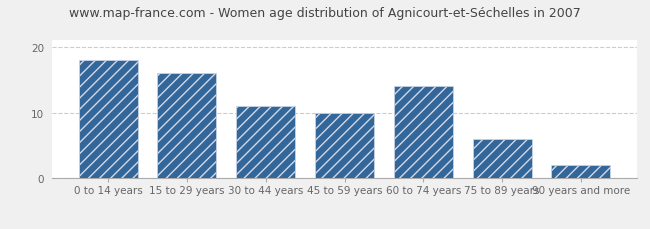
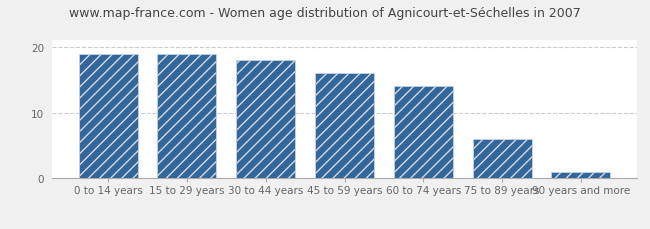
0 to 14 years: 18 -> 19
15 to 29 years: 16 -> 19
30 to 44 years: 11 -> 18
45 to 59 years: 10 -> 16
90 years and more: 2 -> 1
